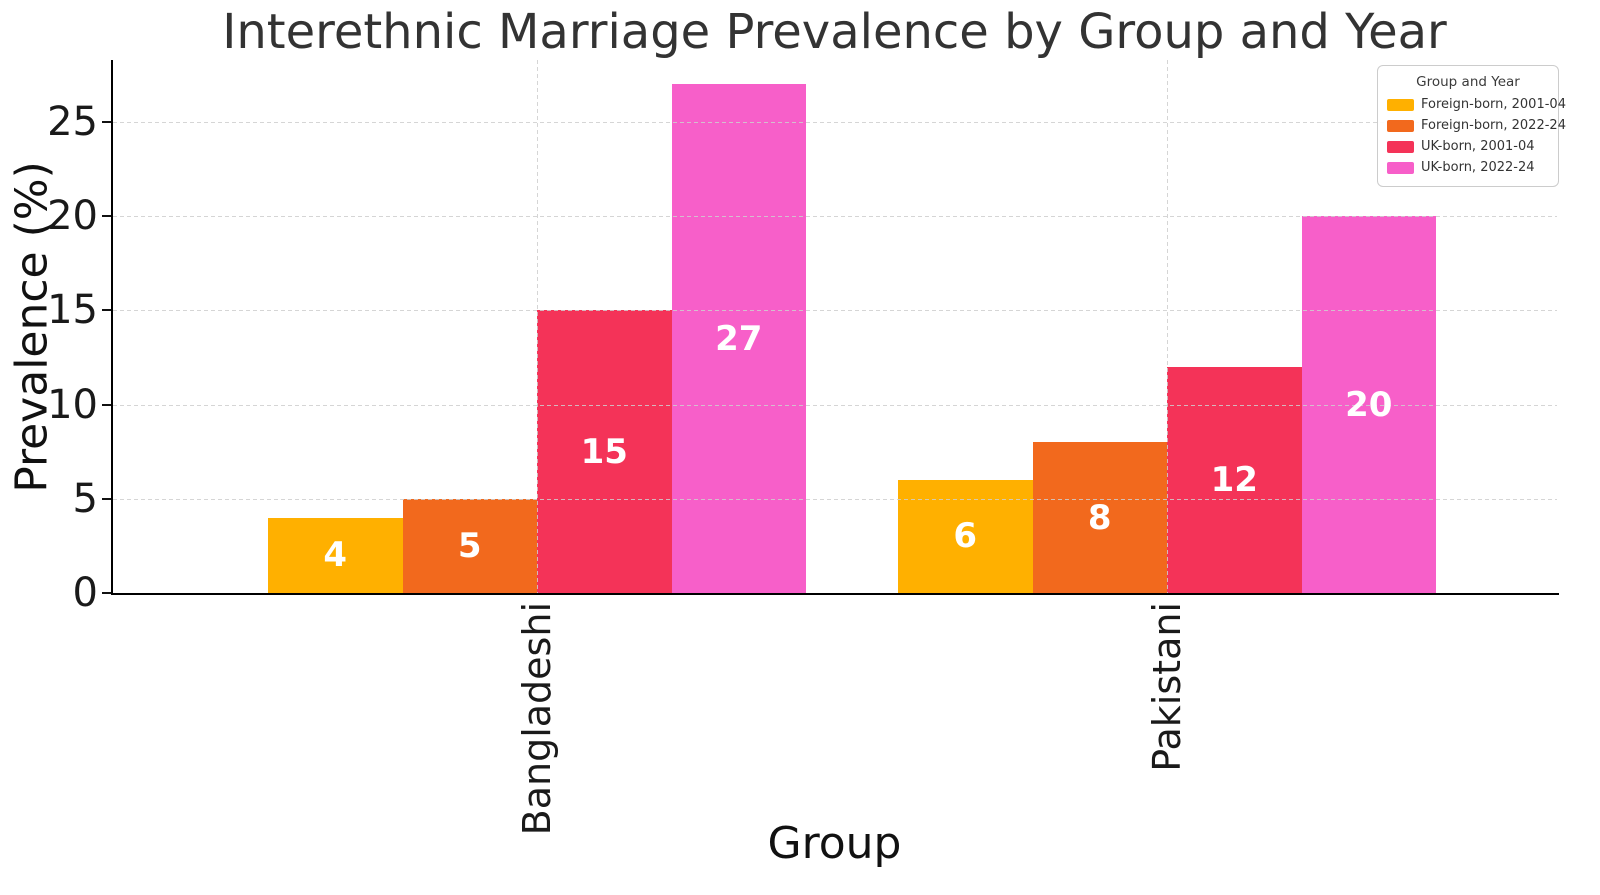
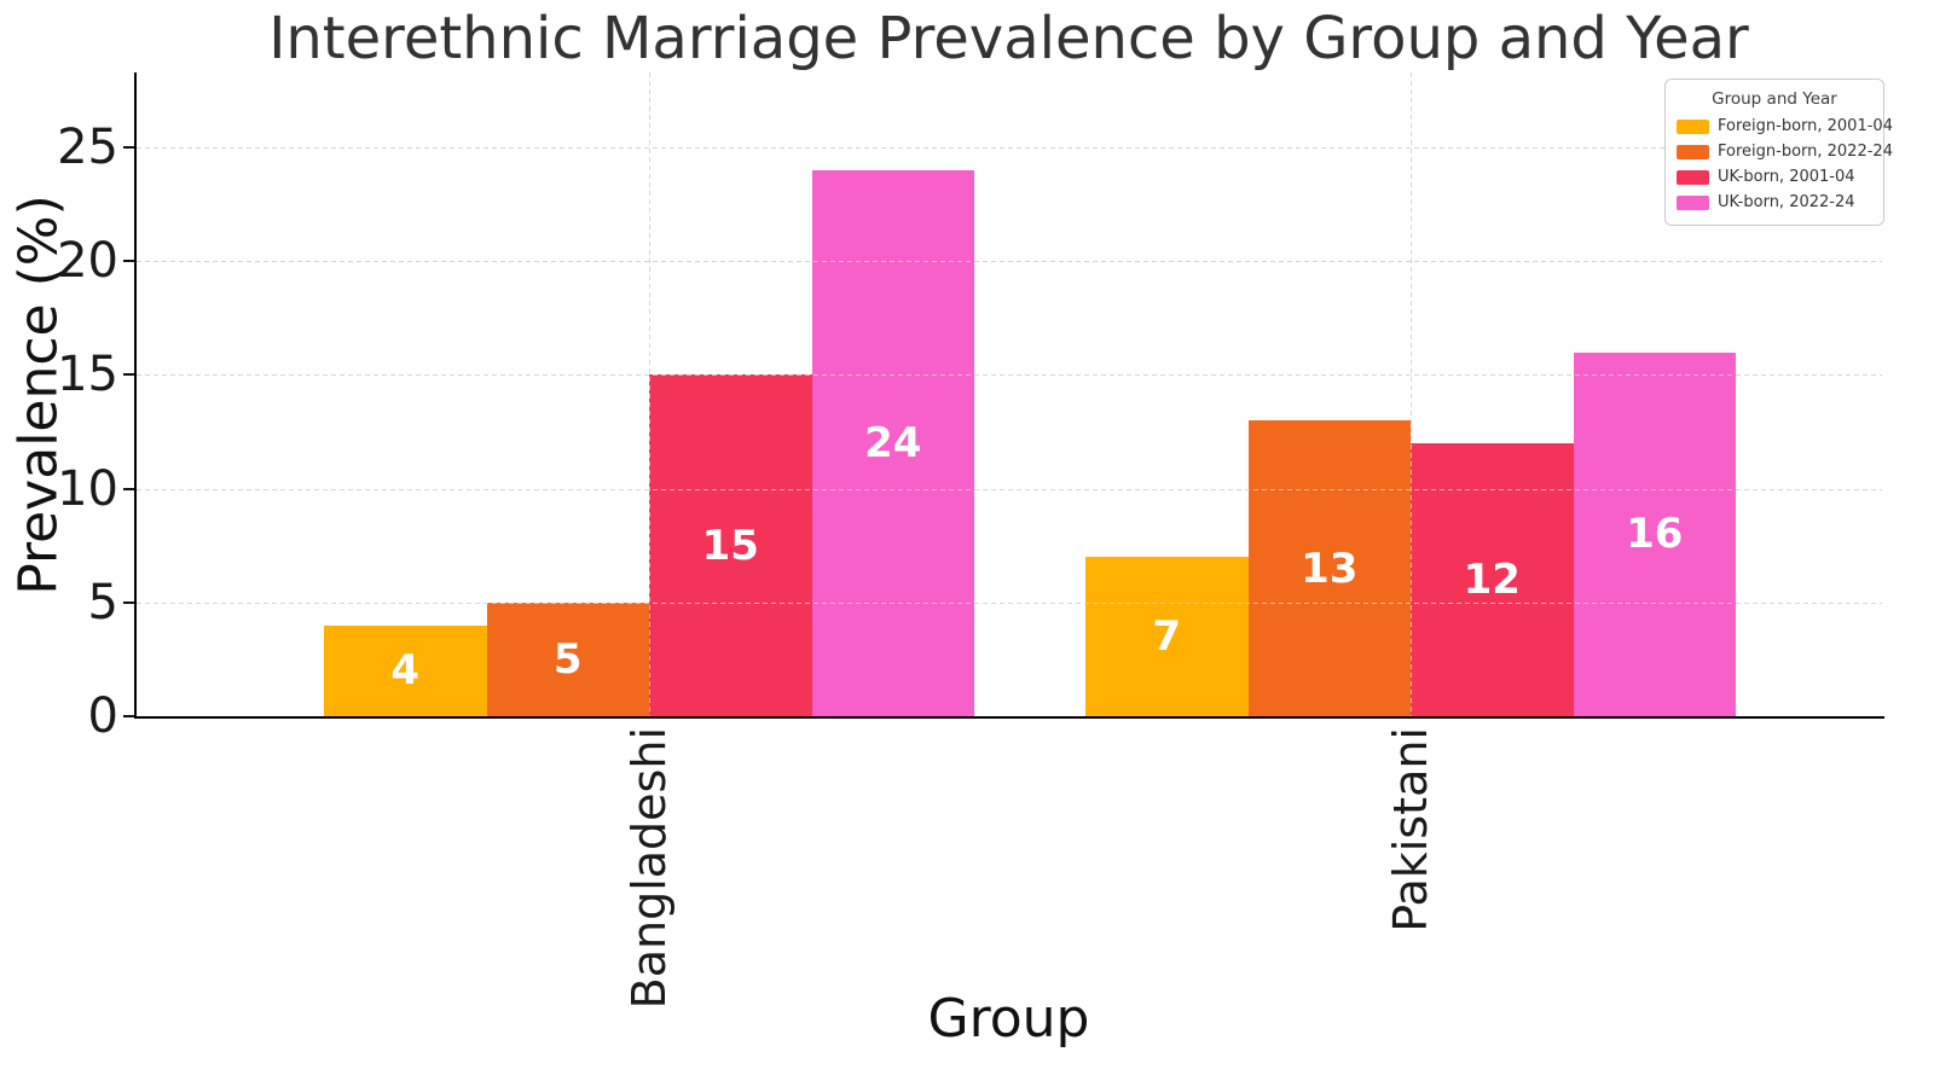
UK-born, 2022-24/Bangladeshi: 27 -> 24
Foreign-born, 2001-04/Pakistani: 6 -> 7
Foreign-born, 2022-24/Pakistani: 8 -> 13
UK-born, 2022-24/Pakistani: 20 -> 16
